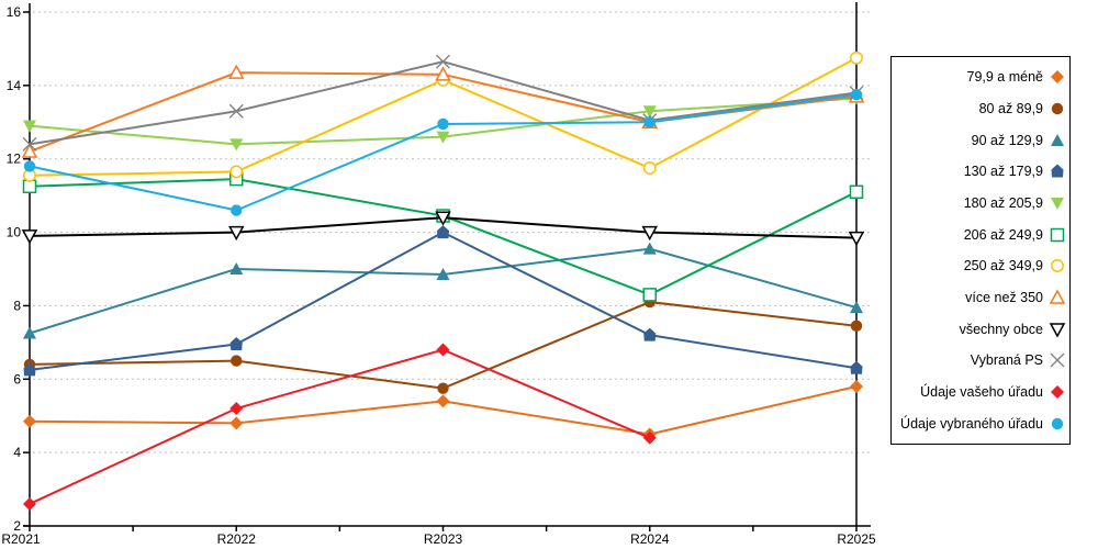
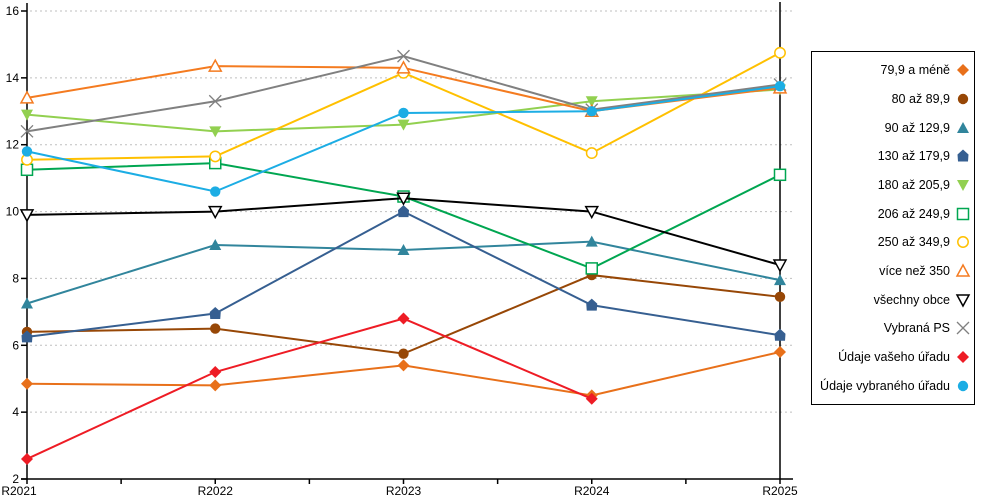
více než 350/R2021: 12.2 -> 13.4
90 až 129,9/R2024: 9.6 -> 9.1
všechny obce/R2025: 9.8 -> 8.4
